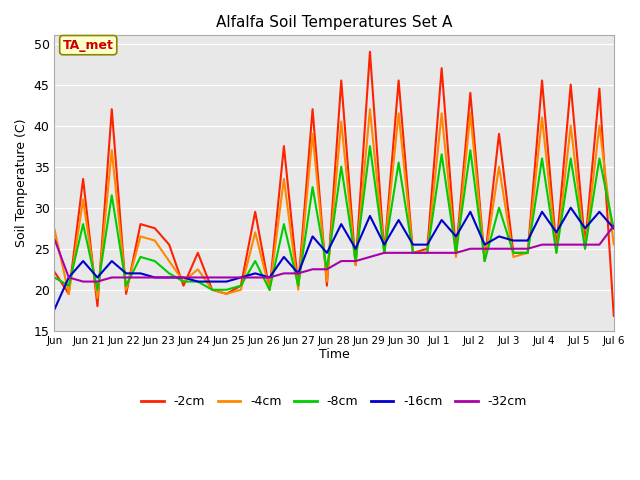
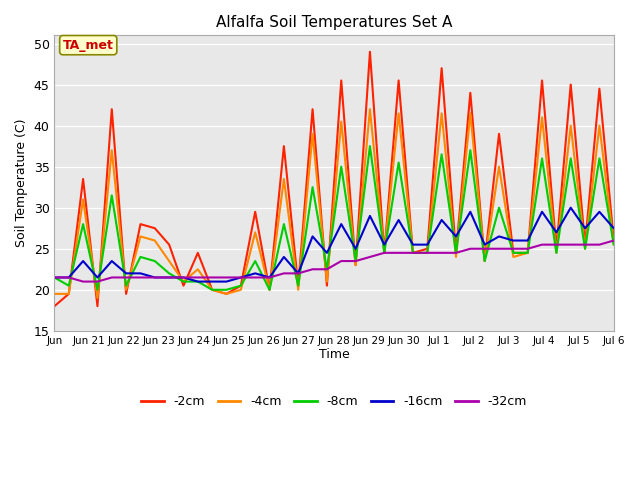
-2cm/Jun: 22.2 -> 18.0
-4cm/Jun: 27.4 -> 19.5
-16cm/Jun: 17.6 -> 21.5
-32cm/Jun: 26.2 -> 21.5
-2cm/Jul 6: 16.8 -> 26.0
-8cm/Jul 6: 27.4 -> 25.5
-32cm/Jul 6: 27.8 -> 26.0
